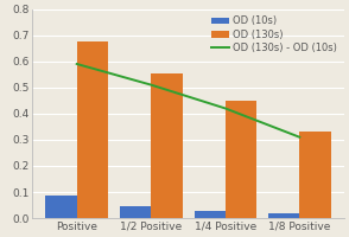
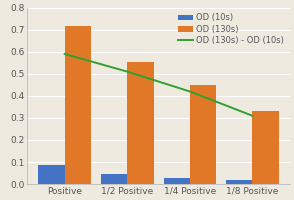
OD (130s)/Positive: 0.675 -> 0.715
